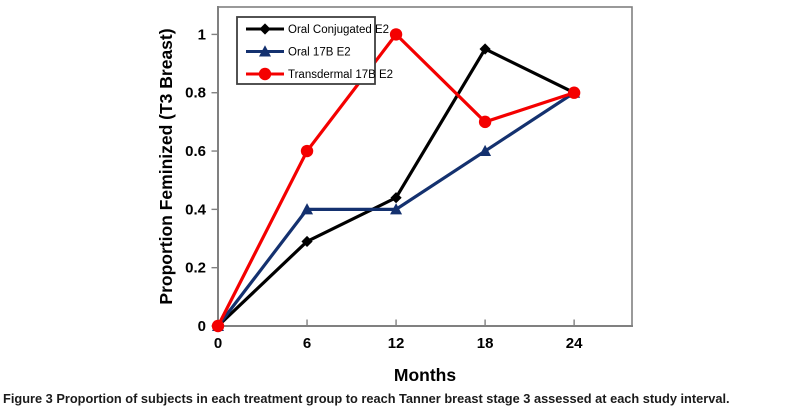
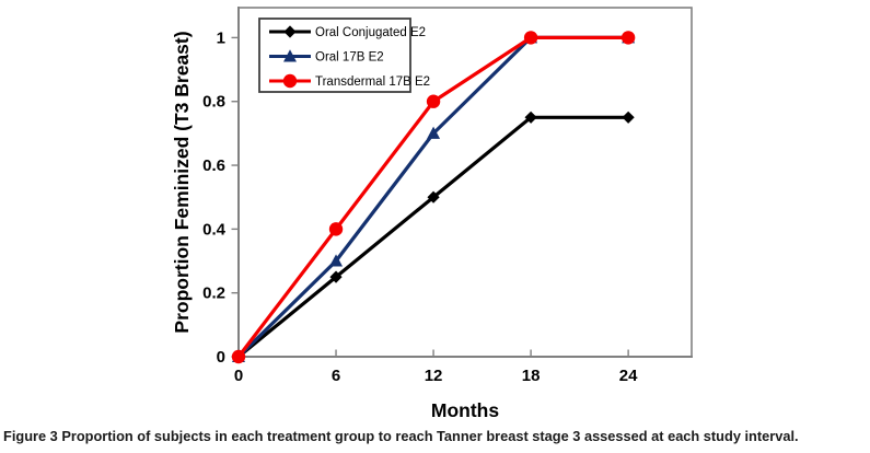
Oral Conjugated E2/6: 0.29 -> 0.25
Oral 17B E2/6: 0.4 -> 0.3
Transdermal 17B E2/6: 0.6 -> 0.4
Oral Conjugated E2/12: 0.44 -> 0.50
Oral 17B E2/12: 0.4 -> 0.7
Transdermal 17B E2/12: 1.0 -> 0.8
Oral Conjugated E2/18: 0.95 -> 0.75
Oral 17B E2/18: 0.6 -> 1.0
Transdermal 17B E2/18: 0.7 -> 1.0
Oral Conjugated E2/24: 0.80 -> 0.75
Oral 17B E2/24: 0.8 -> 1.0
Transdermal 17B E2/24: 0.8 -> 1.0
